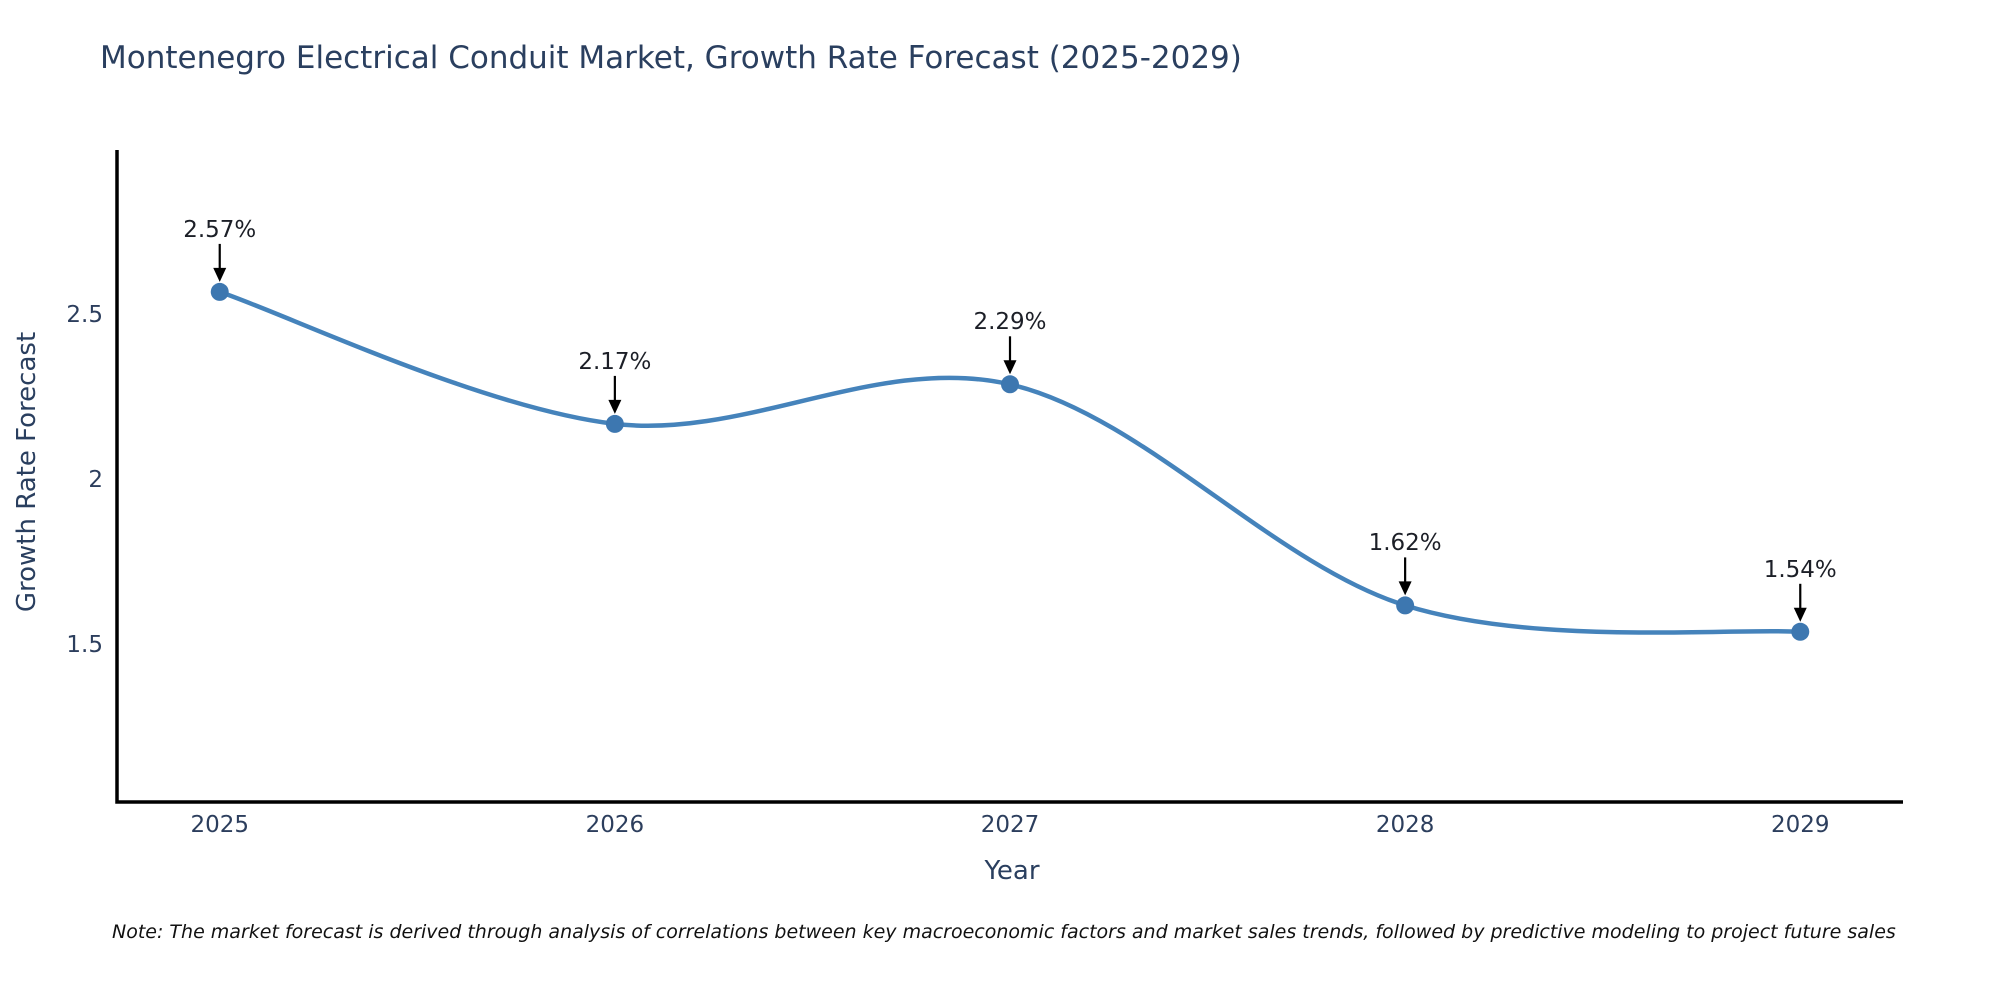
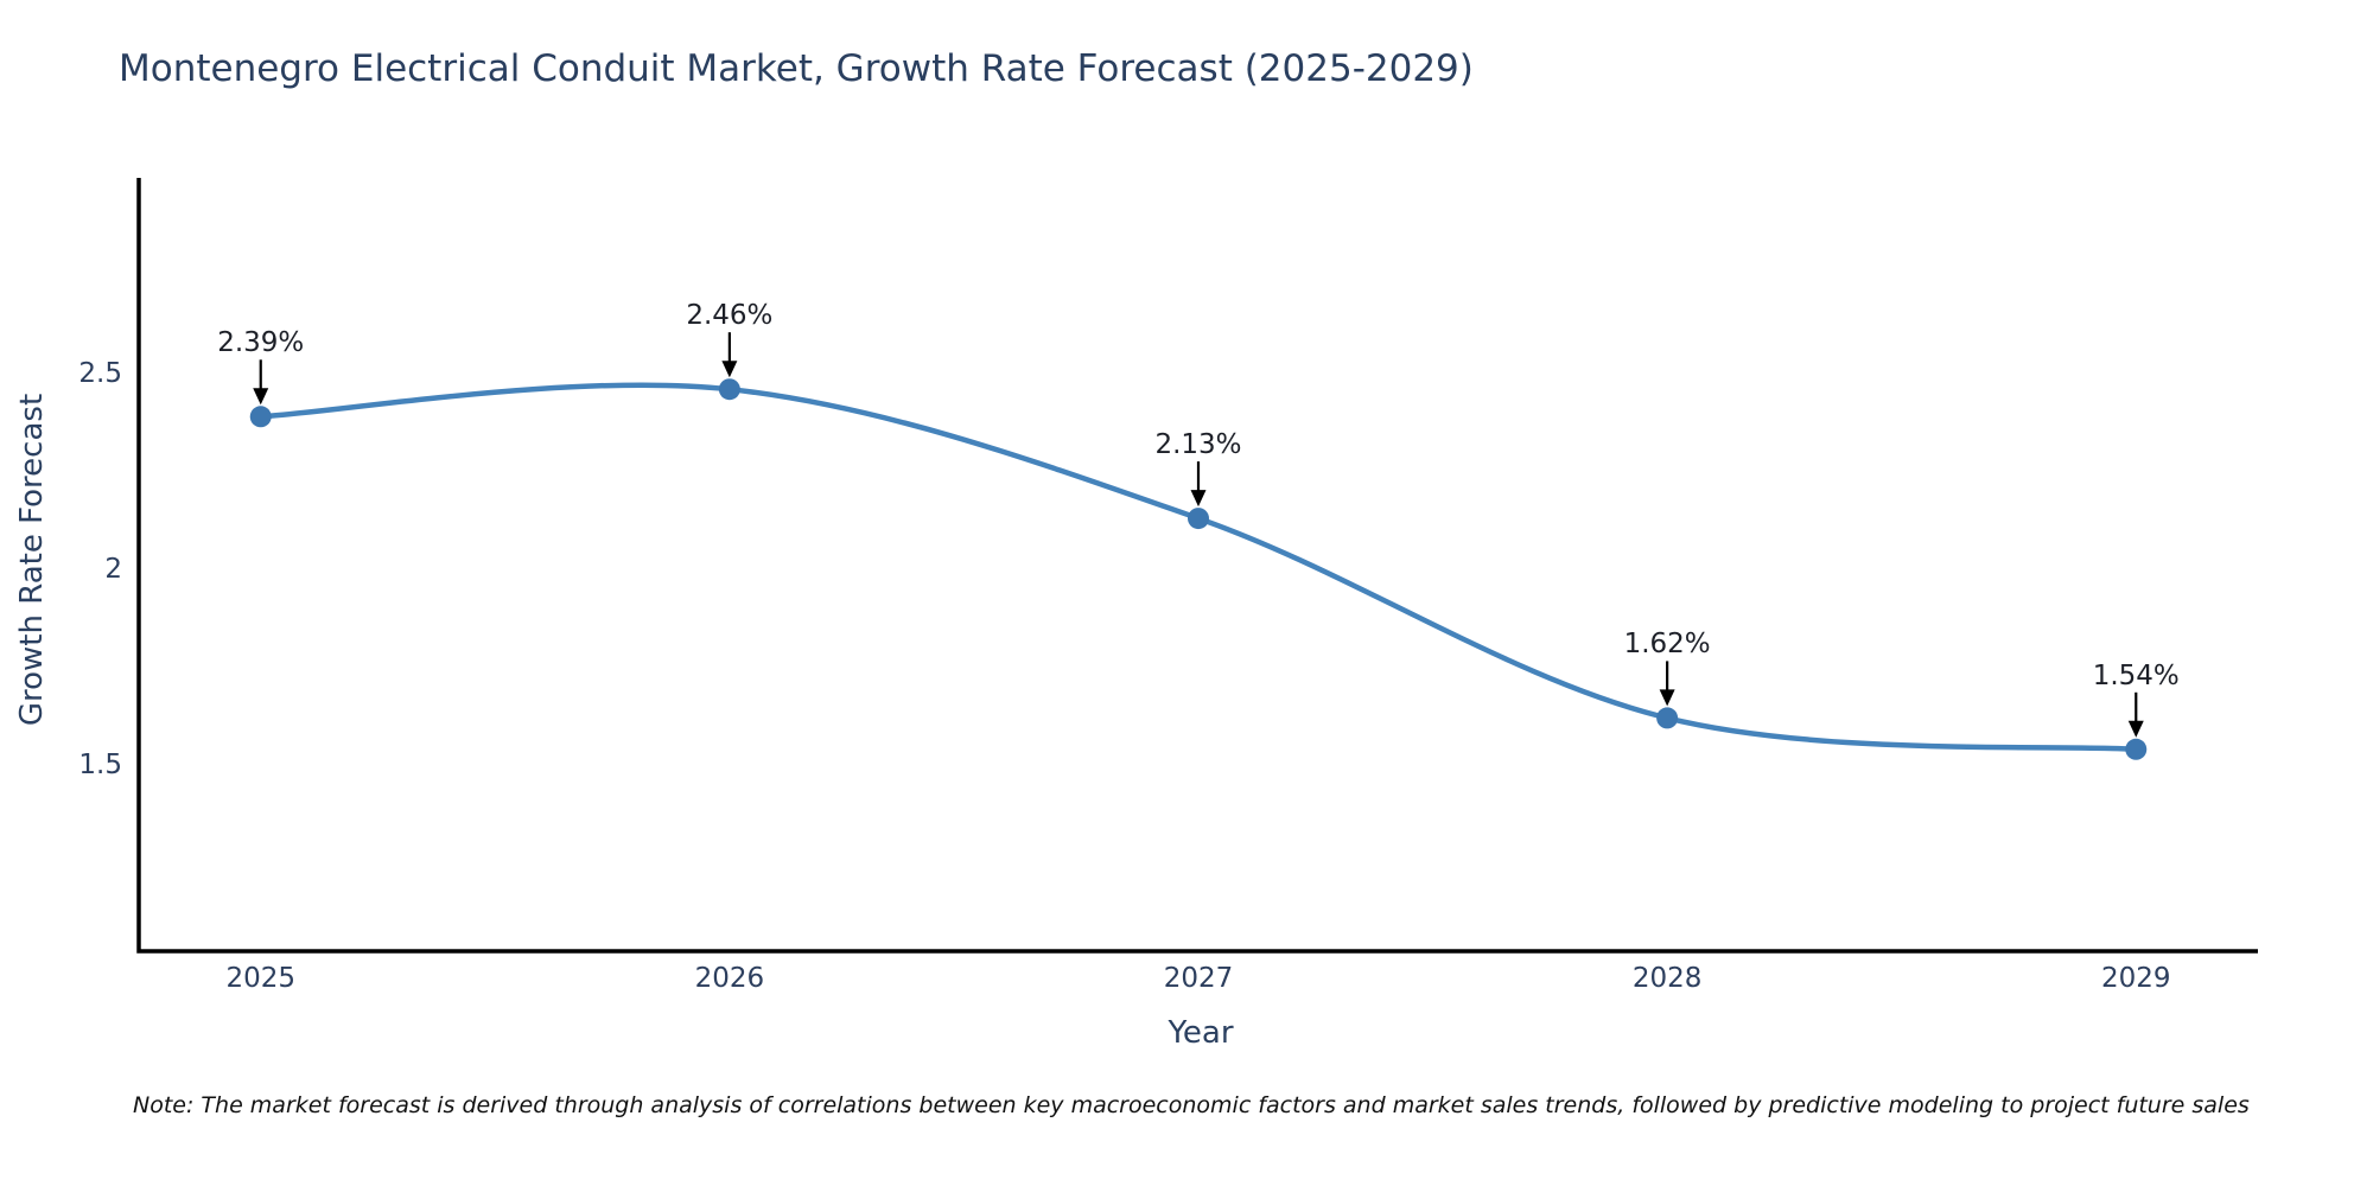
2025: 2.57% -> 2.39%
2026: 2.17% -> 2.46%
2027: 2.29% -> 2.13%
